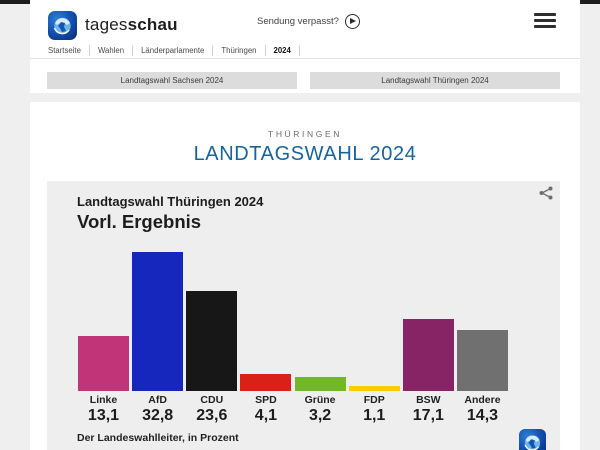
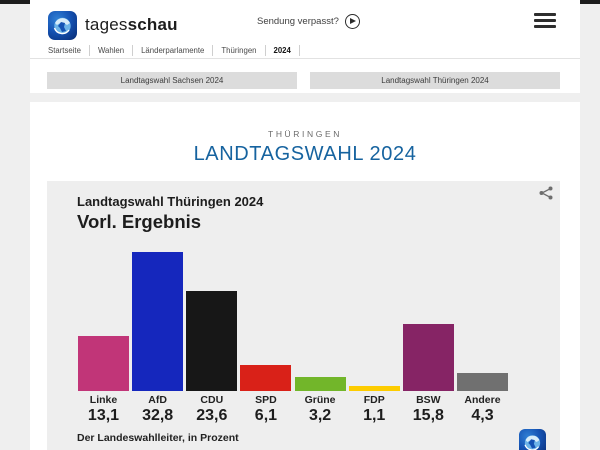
SPD: 4,1 -> 6,1
BSW: 17,1 -> 15,8
Andere: 14,3 -> 4,3
